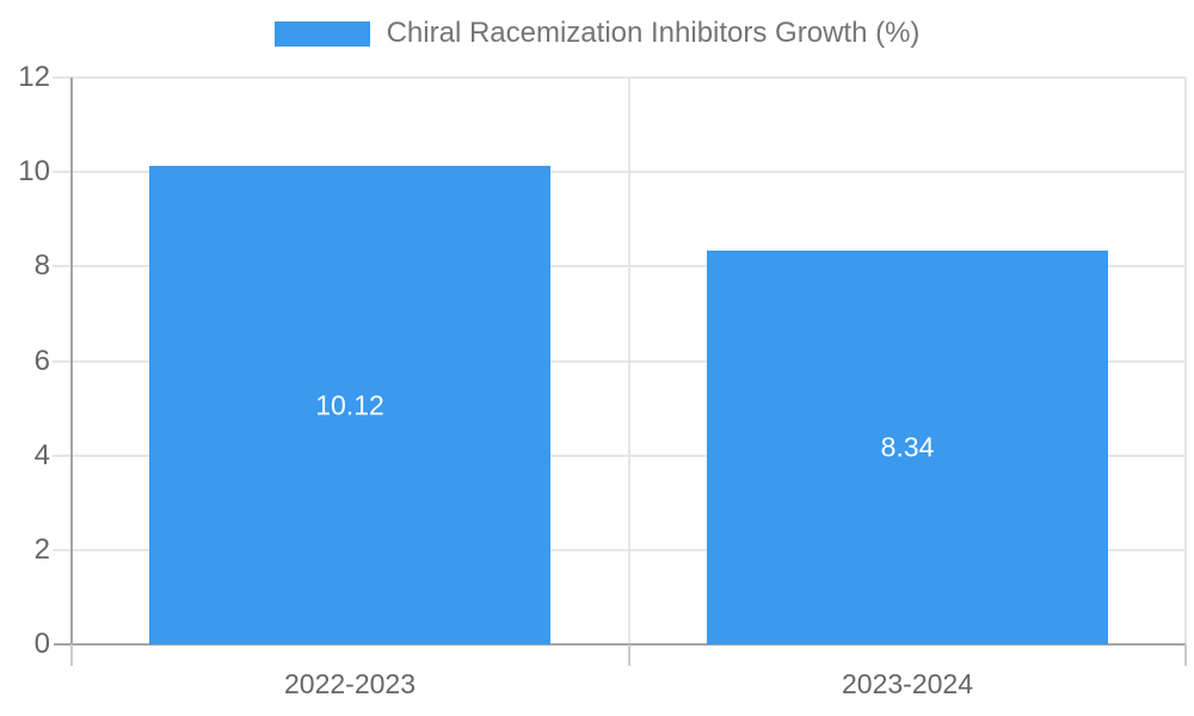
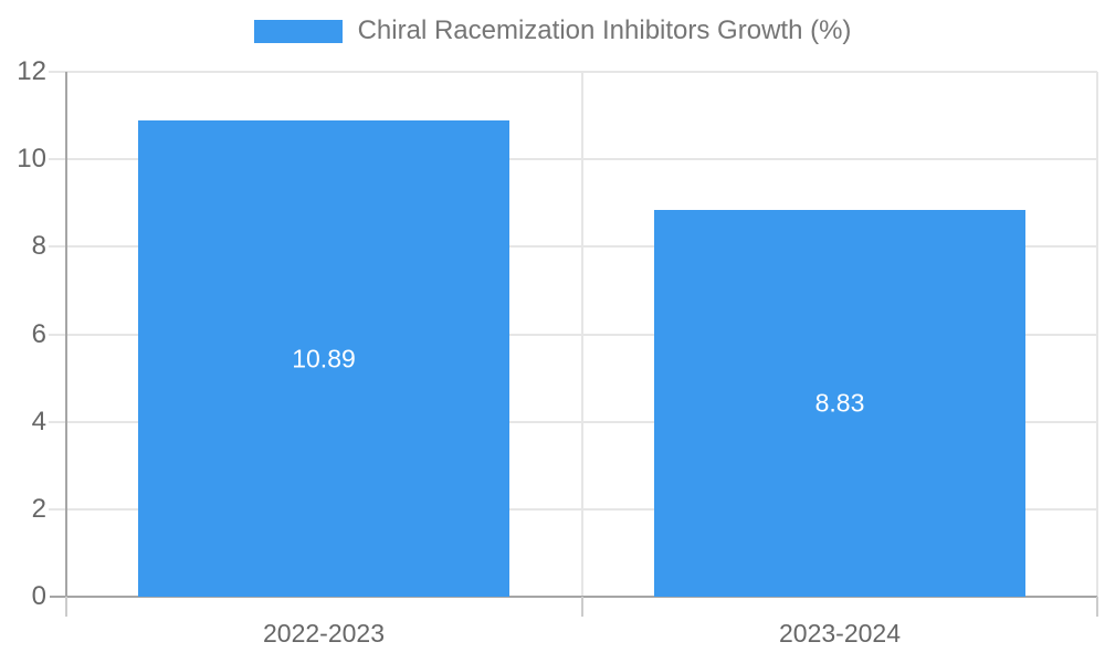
2022-2023: 10.12 -> 10.89
2023-2024: 8.34 -> 8.83
